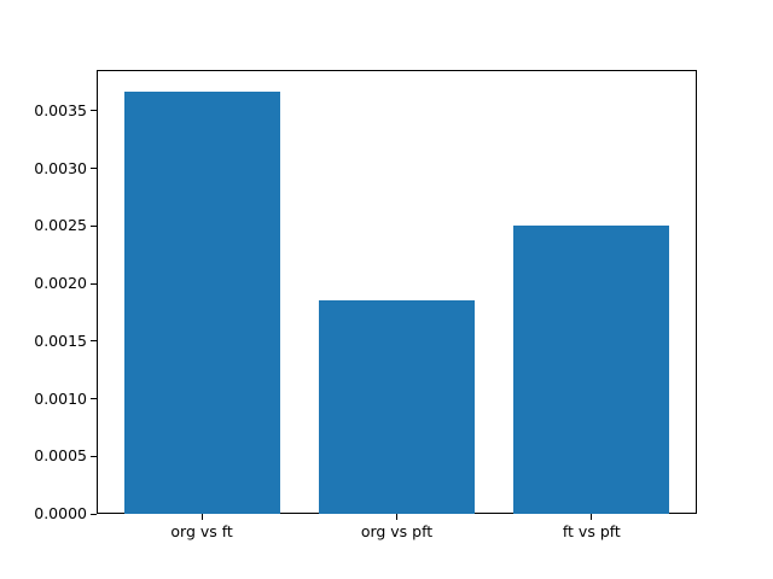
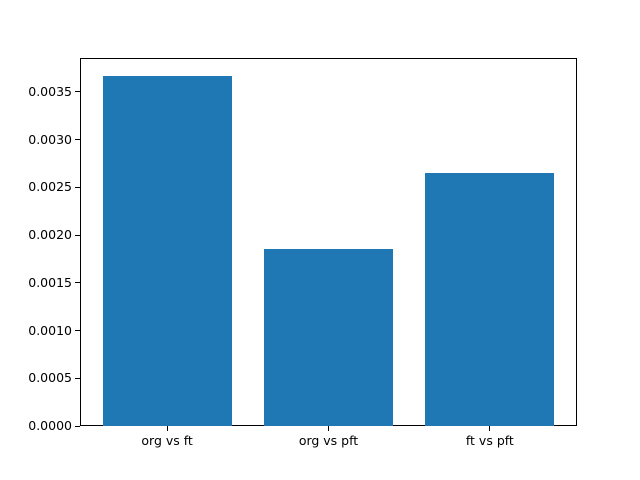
ft vs pft: 0.0025 -> 0.0027
